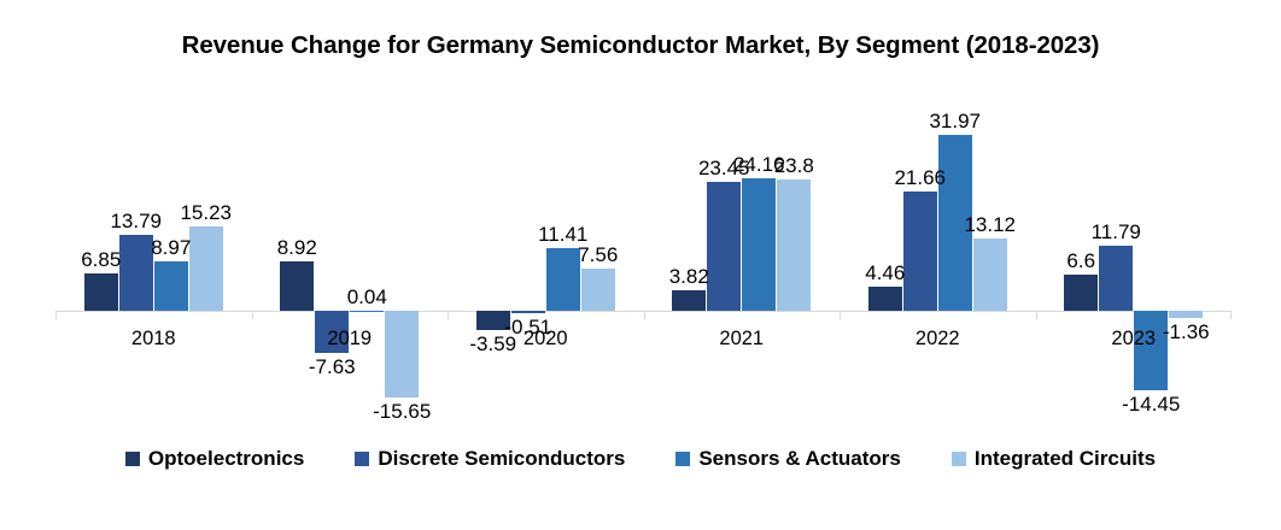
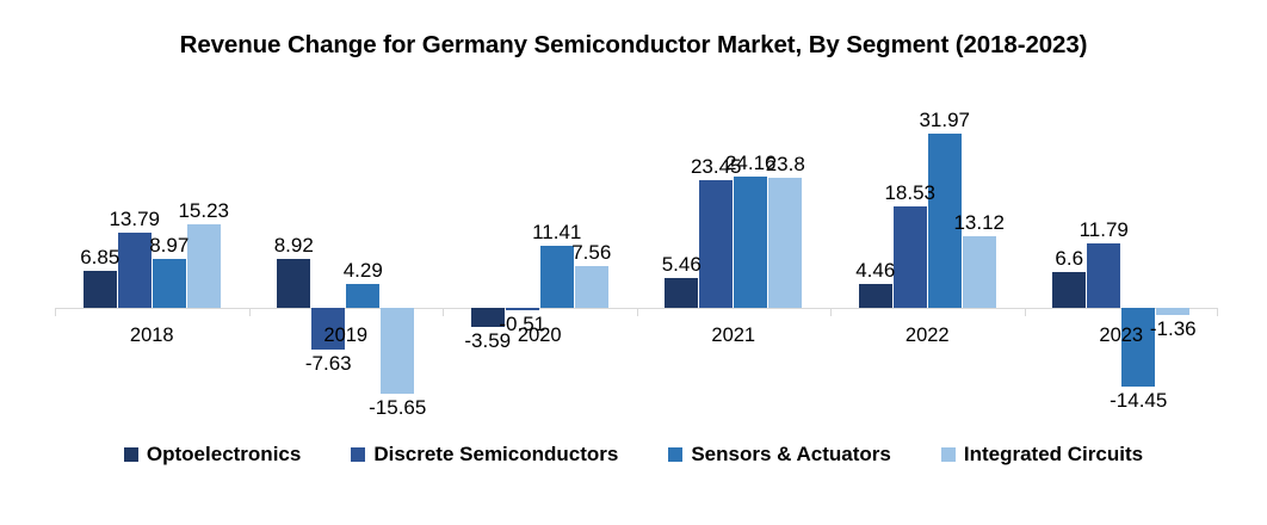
Sensors & Actuators/2019: 0.04 -> 4.29
Optoelectronics/2021: 3.82 -> 5.46
Discrete Semiconductors/2022: 21.66 -> 18.53
